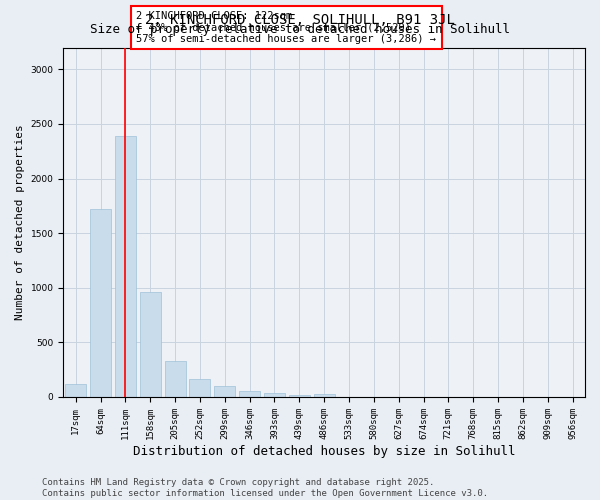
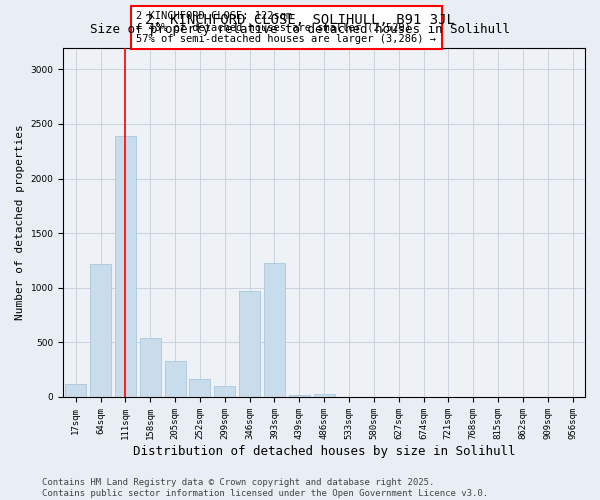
64sqm: 1720 -> 1220
158sqm: 960 -> 540
346sqm: 60 -> 970
393sqm: 40 -> 1230
